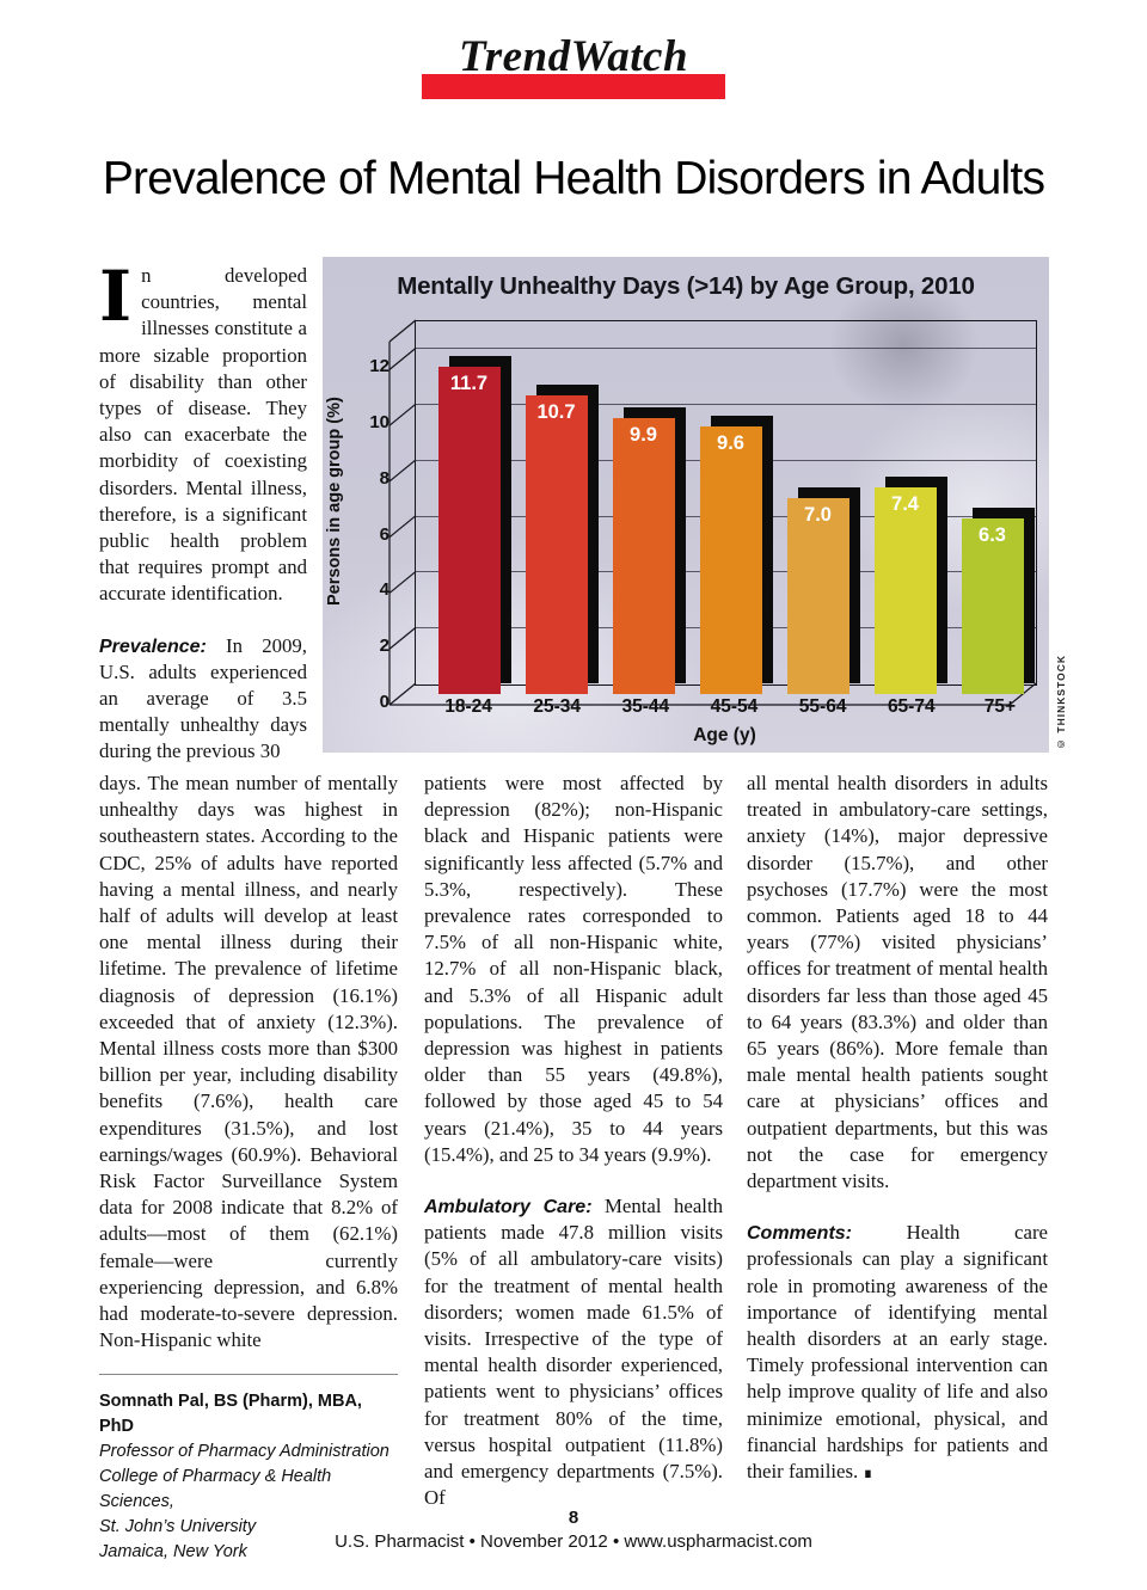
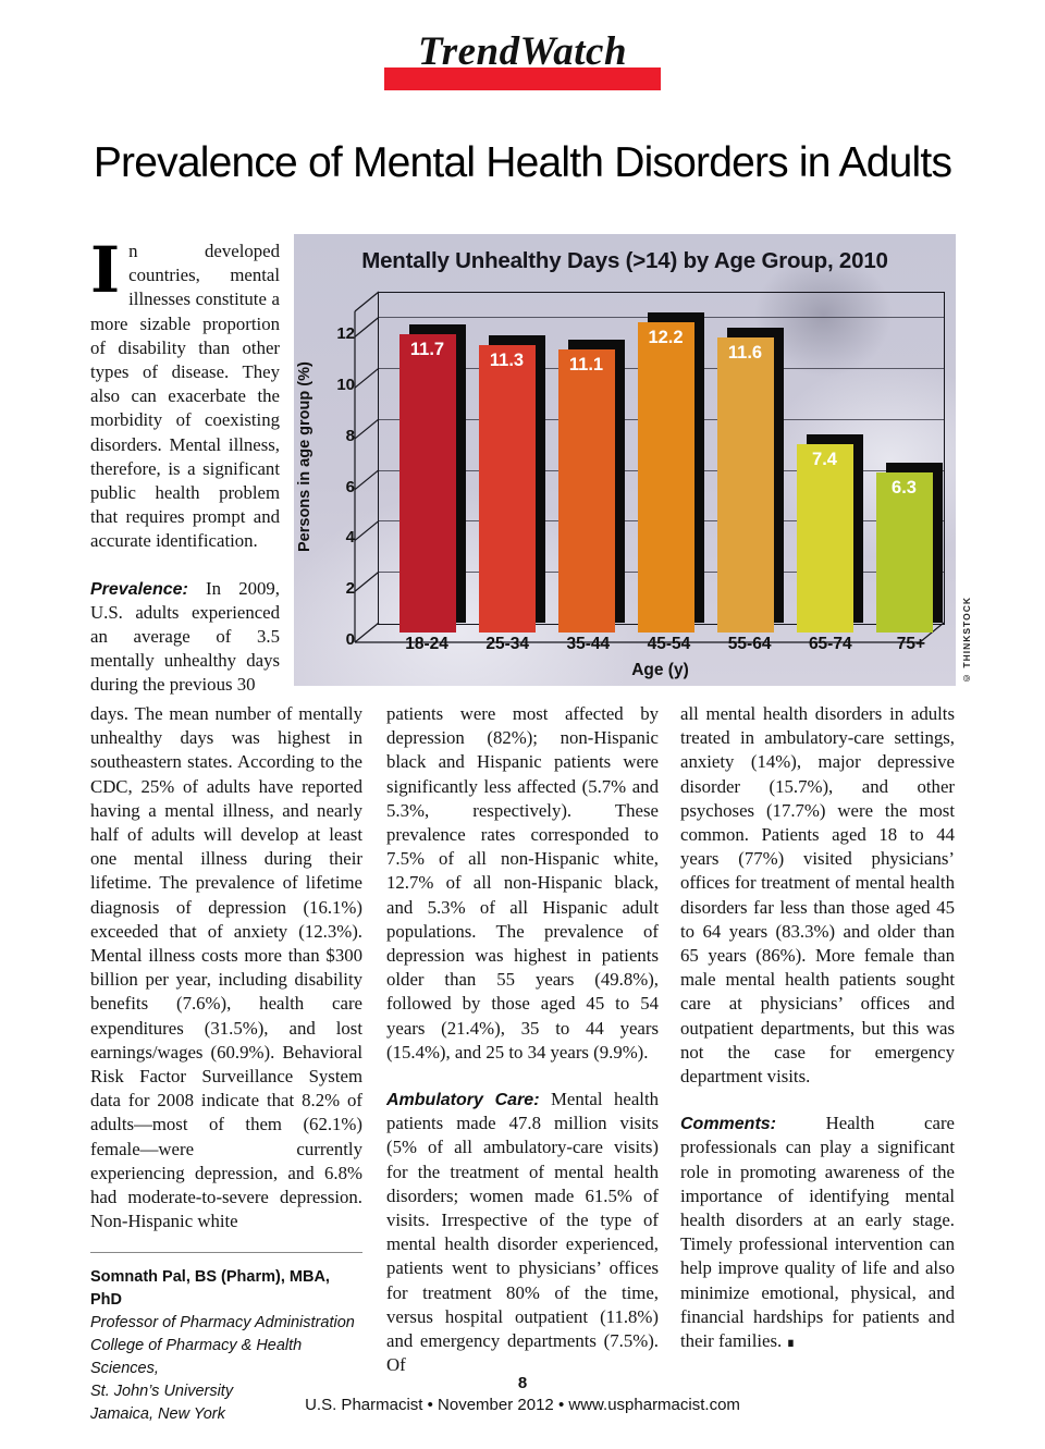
25-34: 10.7 -> 11.3
35-44: 9.9 -> 11.1
45-54: 9.6 -> 12.2
55-64: 7.0 -> 11.6
